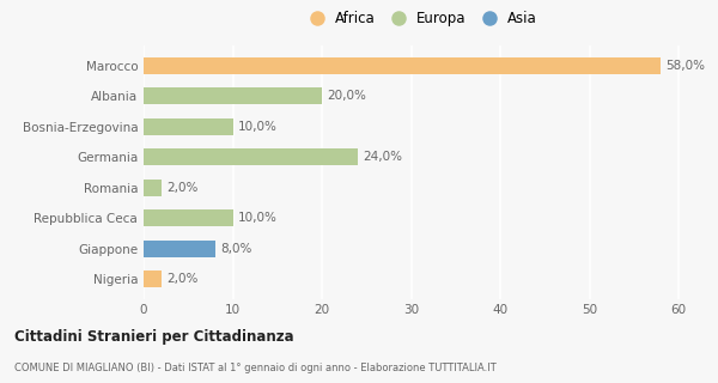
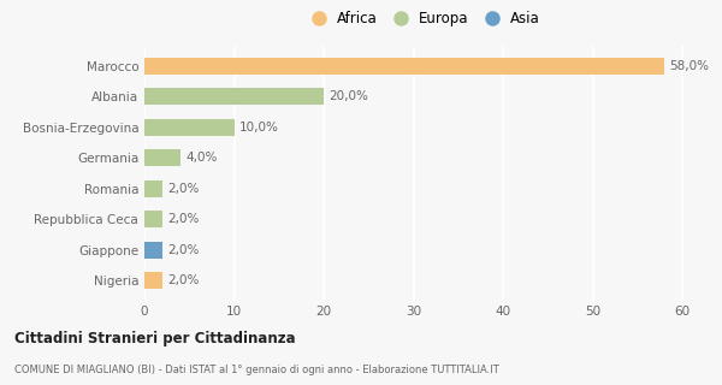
Germania: 24,0% -> 4,0%
Repubblica Ceca: 10,0% -> 2,0%
Giappone: 8,0% -> 2,0%
